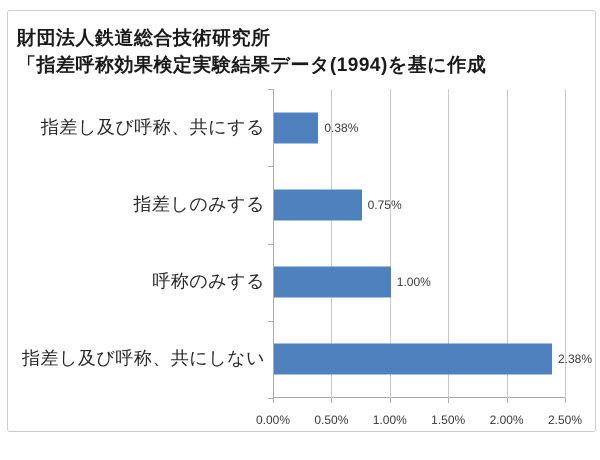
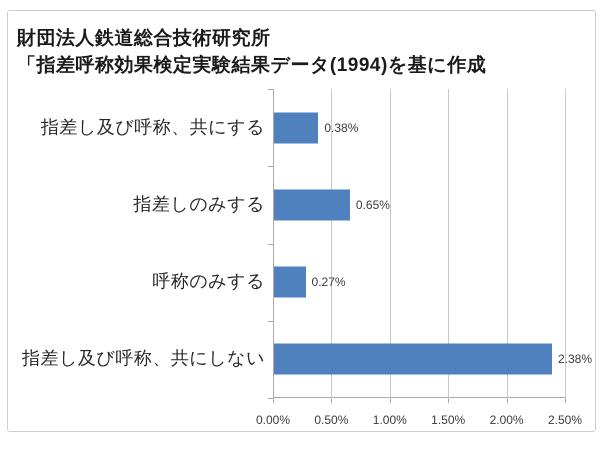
指差しのみする: 0.75% -> 0.65%
呼称のみする: 1.00% -> 0.27%
